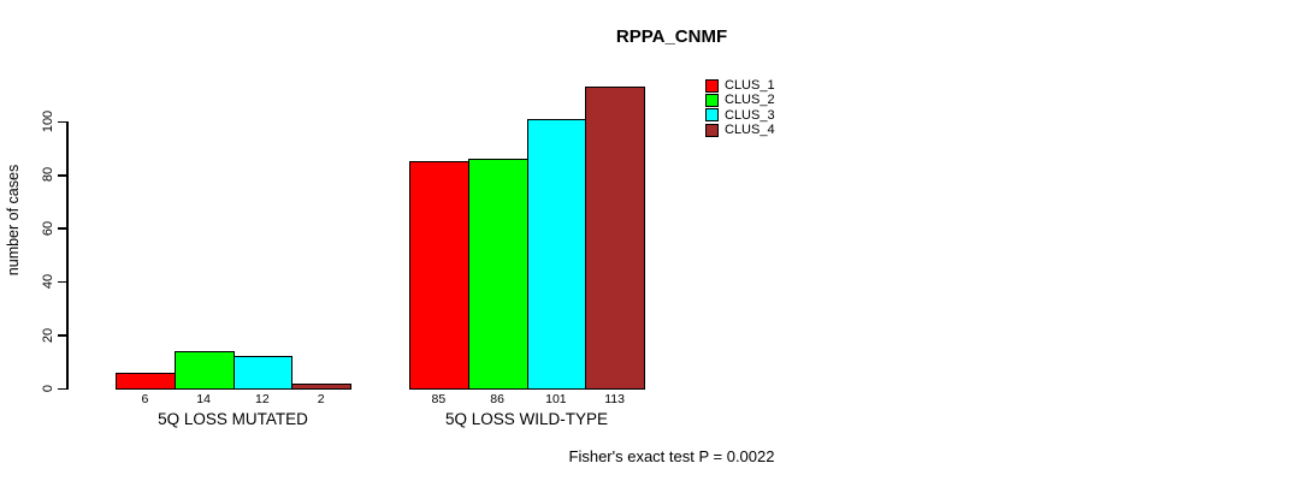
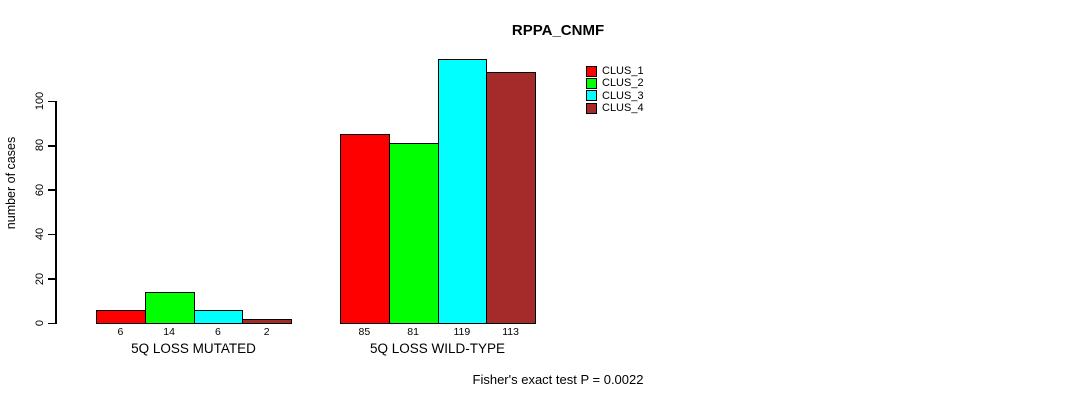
CLUS_3/5Q LOSS MUTATED: 12 -> 6
CLUS_2/5Q LOSS WILD-TYPE: 86 -> 81
CLUS_3/5Q LOSS WILD-TYPE: 101 -> 119
